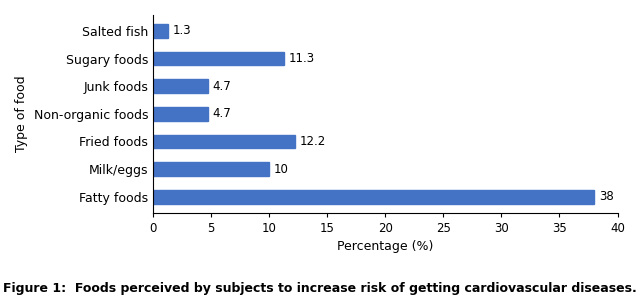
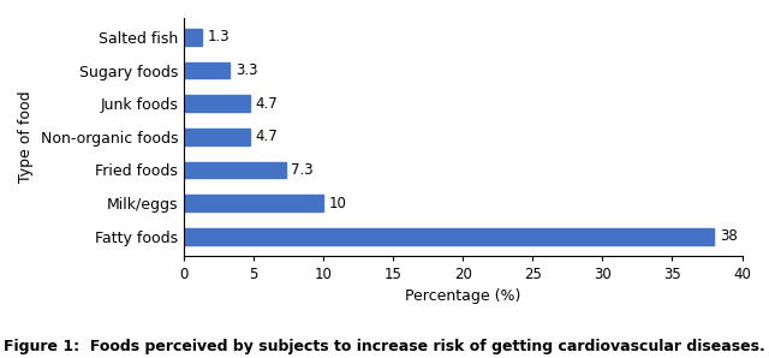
Sugary foods: 11.3 -> 3.3
Fried foods: 12.2 -> 7.3
